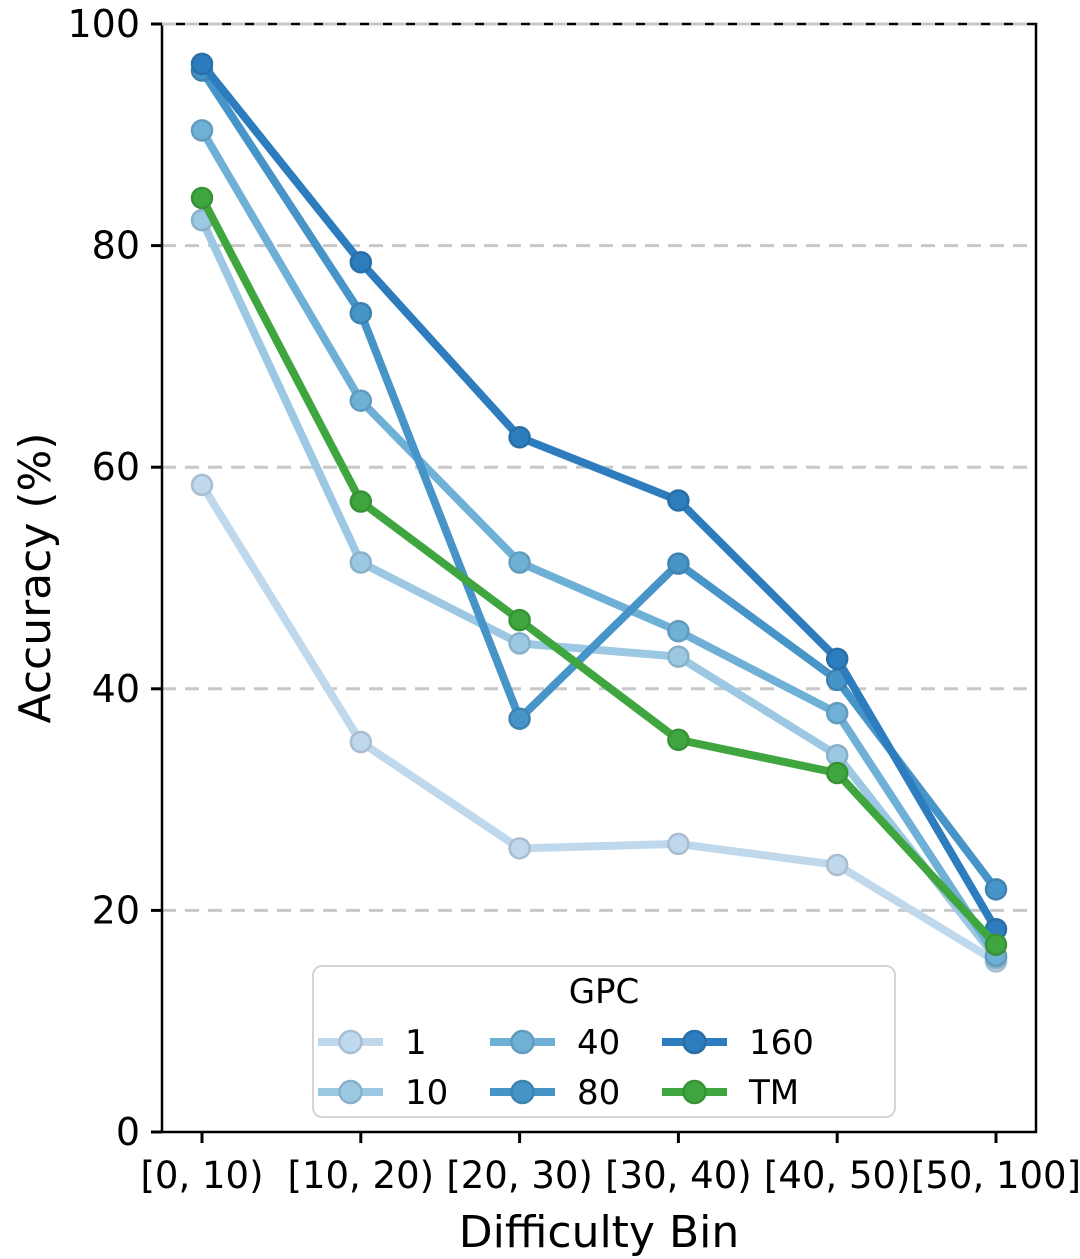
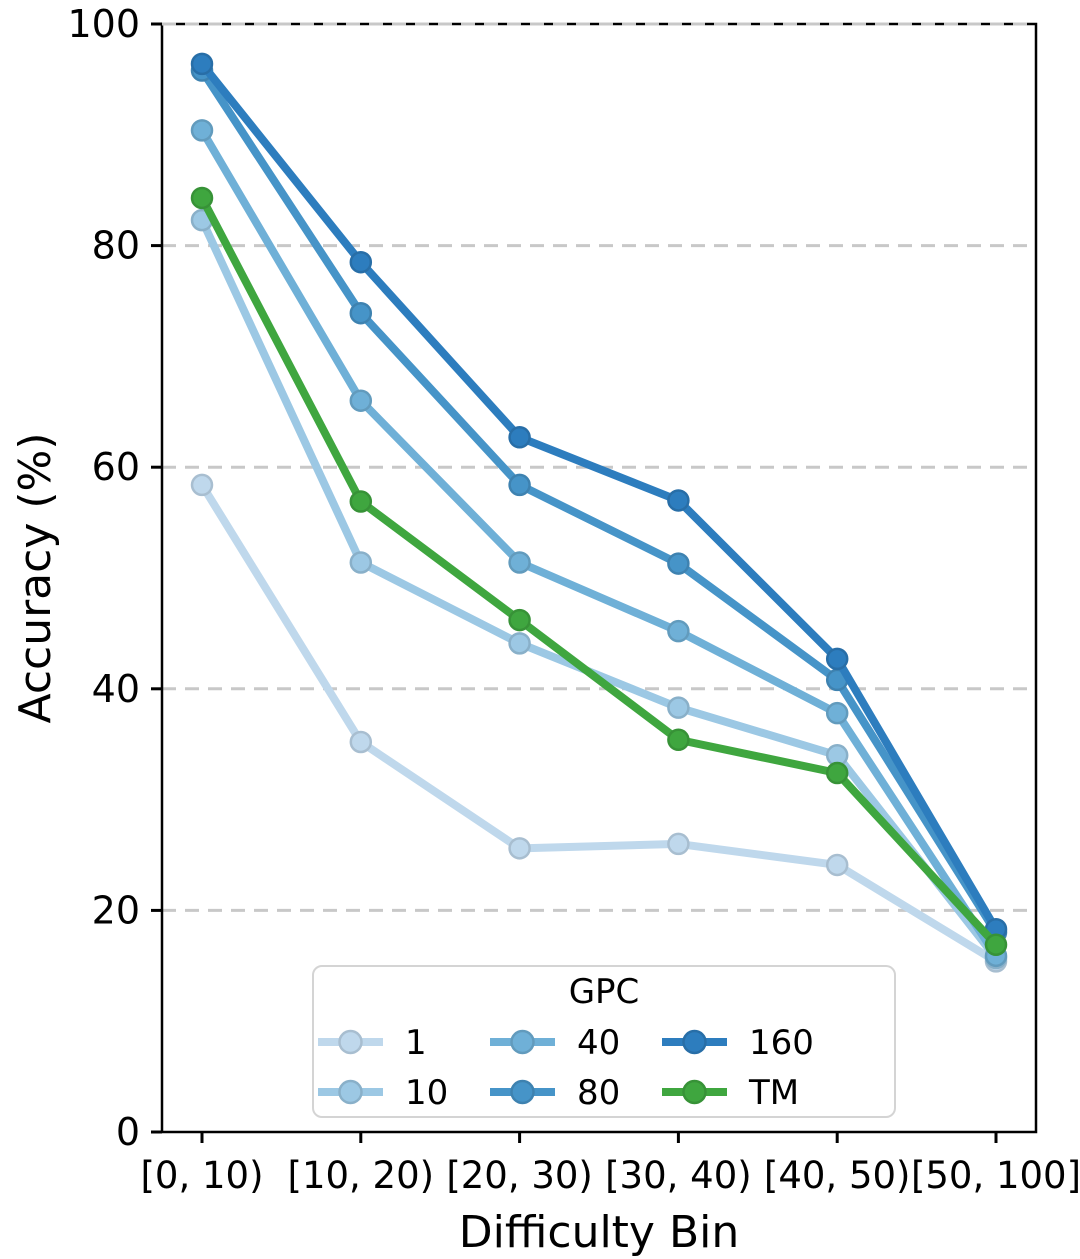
80/[20, 30): 37.3 -> 58.4
10/[30, 40): 42.9 -> 38.3
80/[50, 100]: 21.9 -> 18.0
